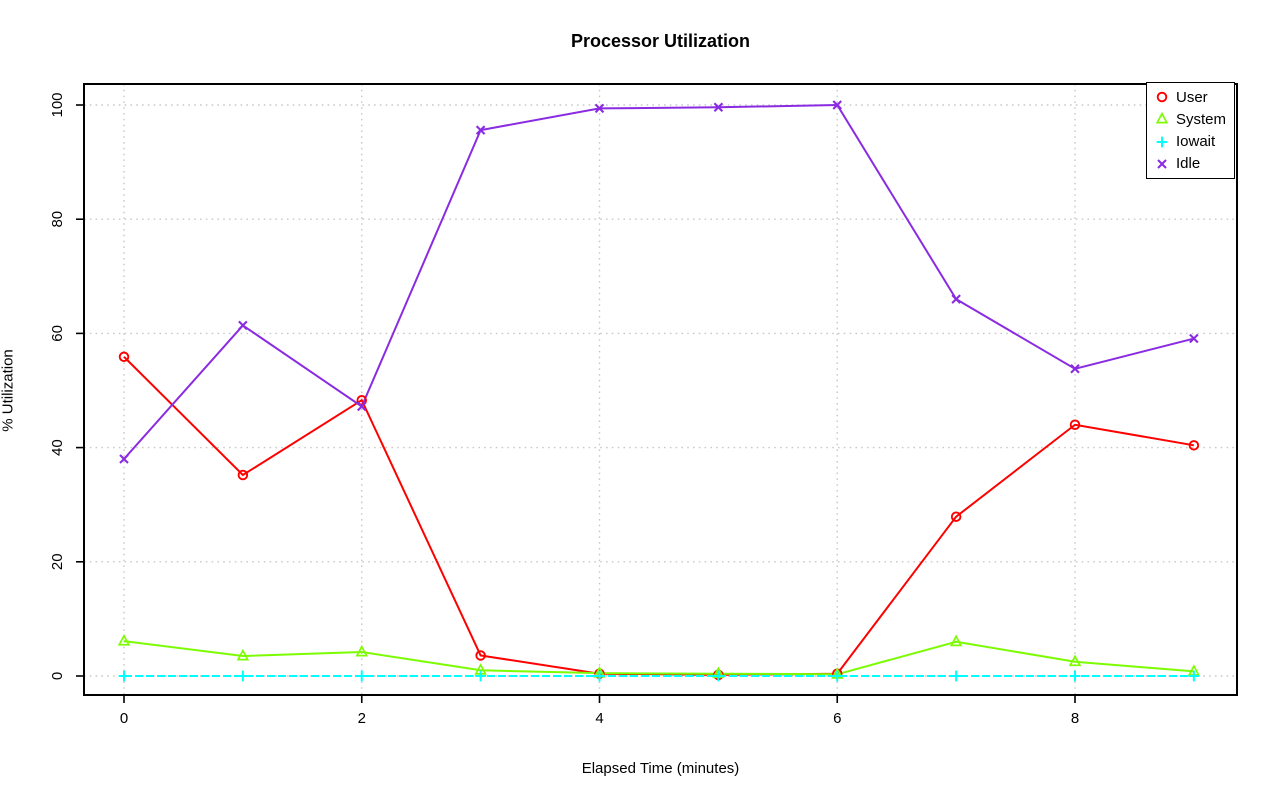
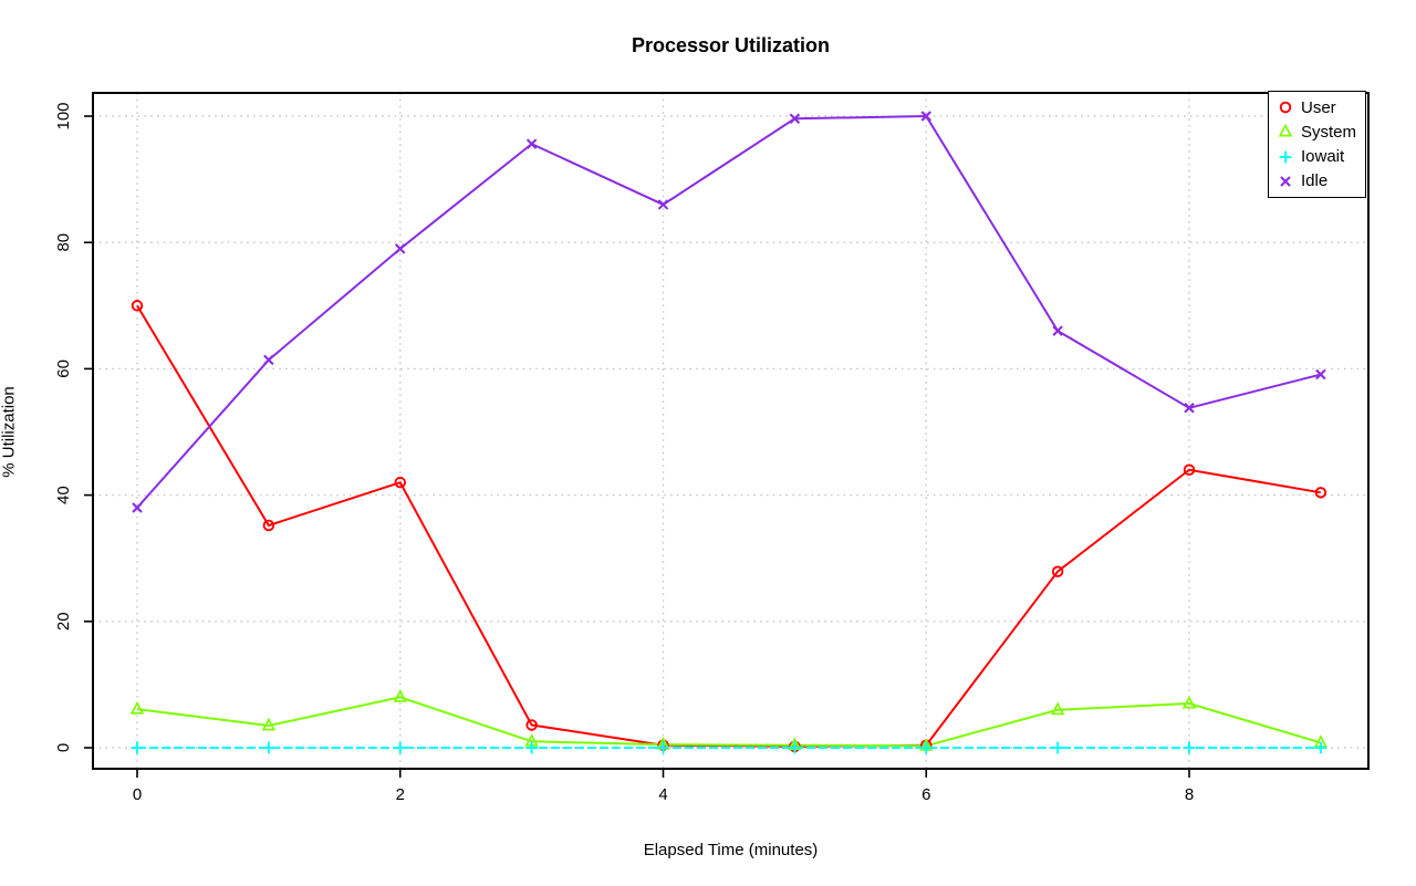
User/0: 56 -> 70
User/2: 48 -> 42
System/2: 4 -> 8
Idle/2: 47 -> 79
Idle/4: 99 -> 86
System/8: 2 -> 7
